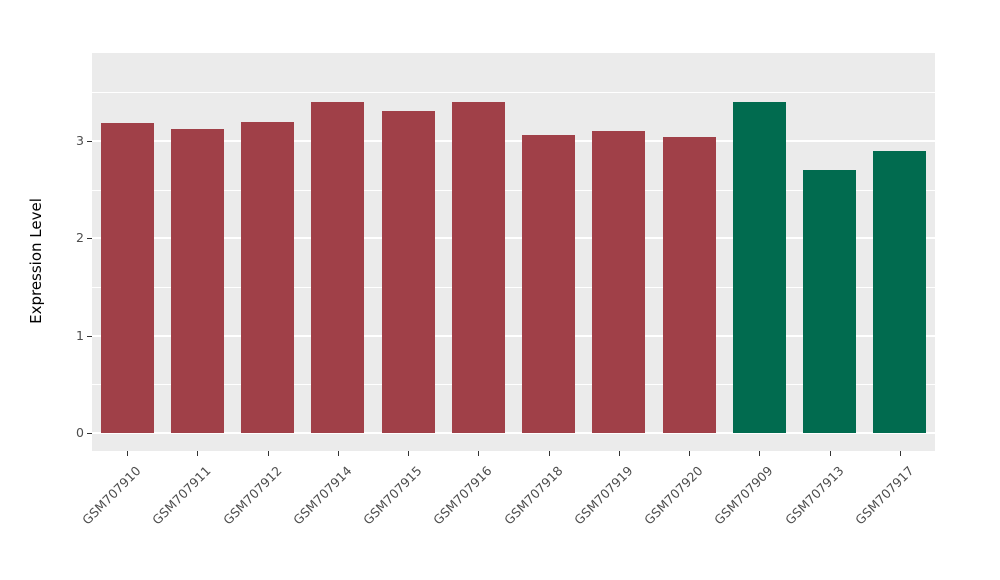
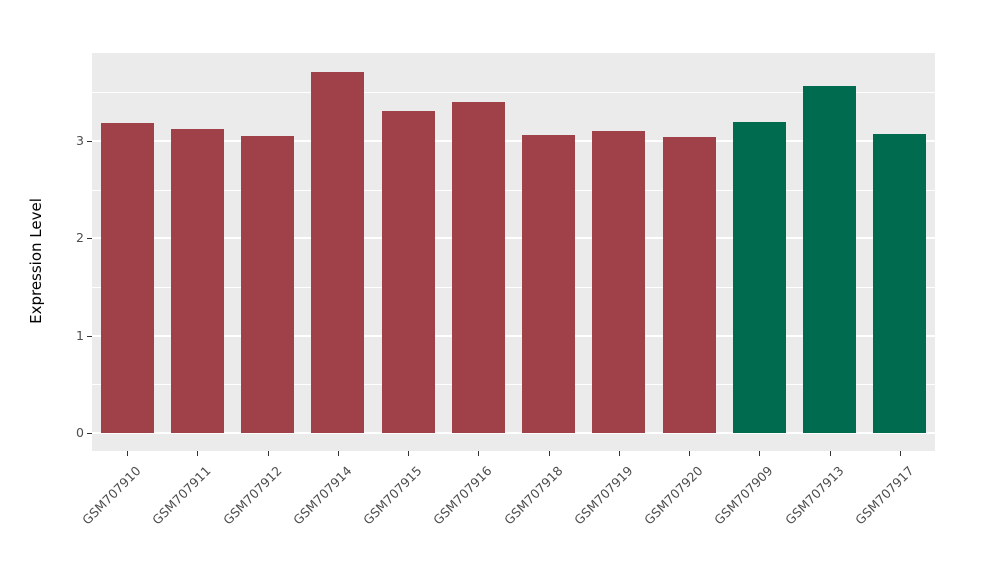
GSM707912: 3.2 -> 3.0
GSM707914: 3.4 -> 3.7
GSM707909: 3.4 -> 3.2
GSM707913: 2.7 -> 3.6
GSM707917: 2.9 -> 3.1
